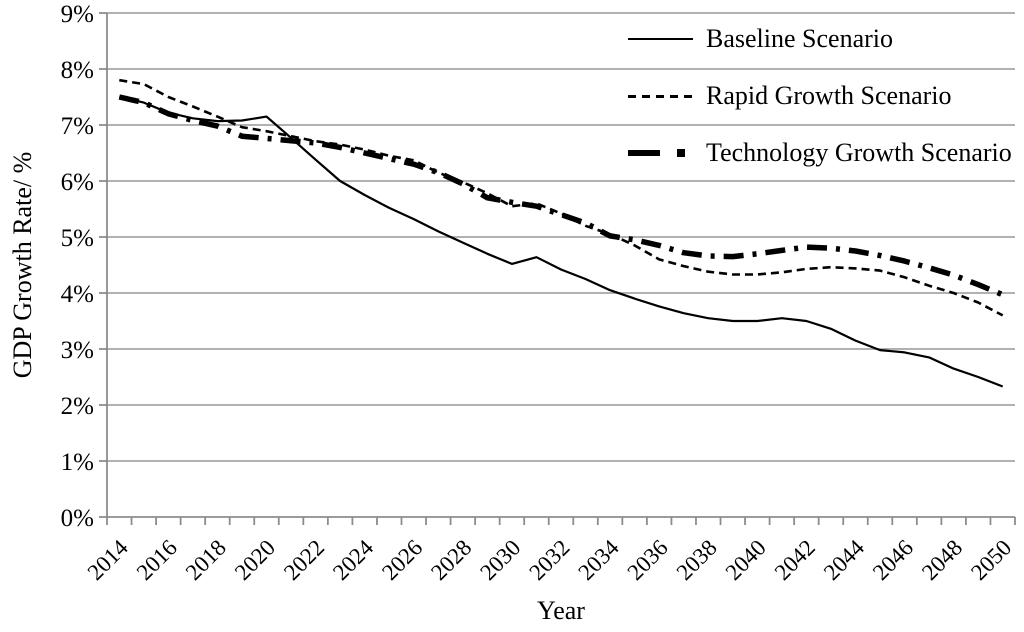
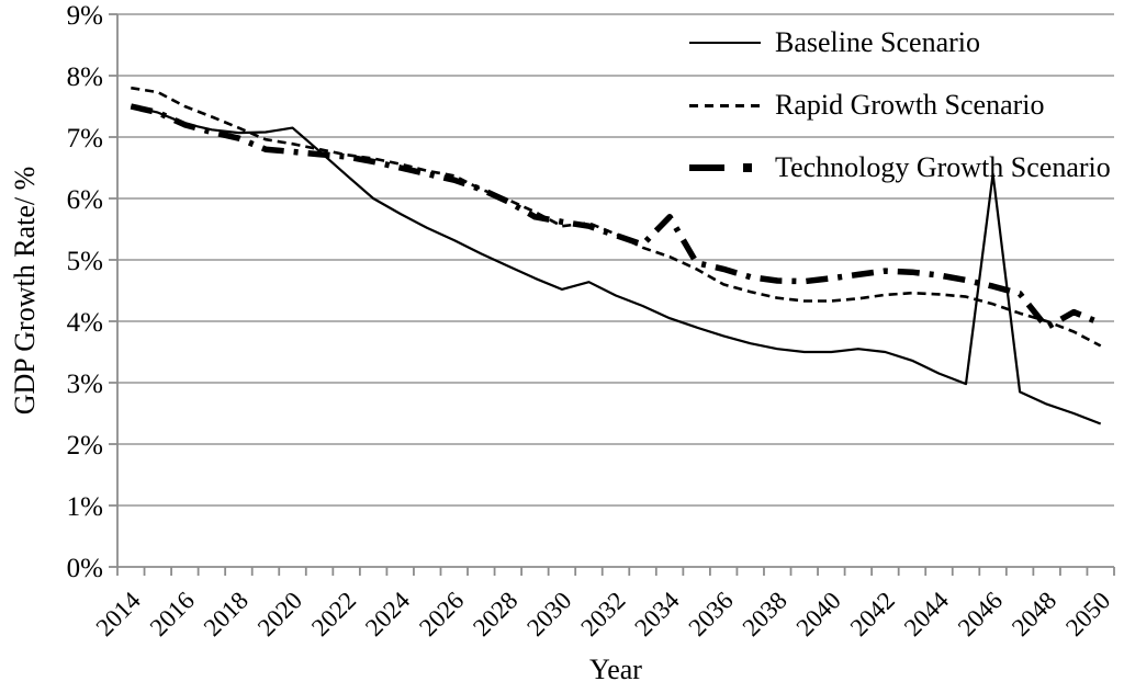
Technology Growth Scenario/2034: 5.0% -> 5.7%
Baseline Scenario/2046: 2.9% -> 6.4%
Technology Growth Scenario/2048: 4.3% -> 3.9%
